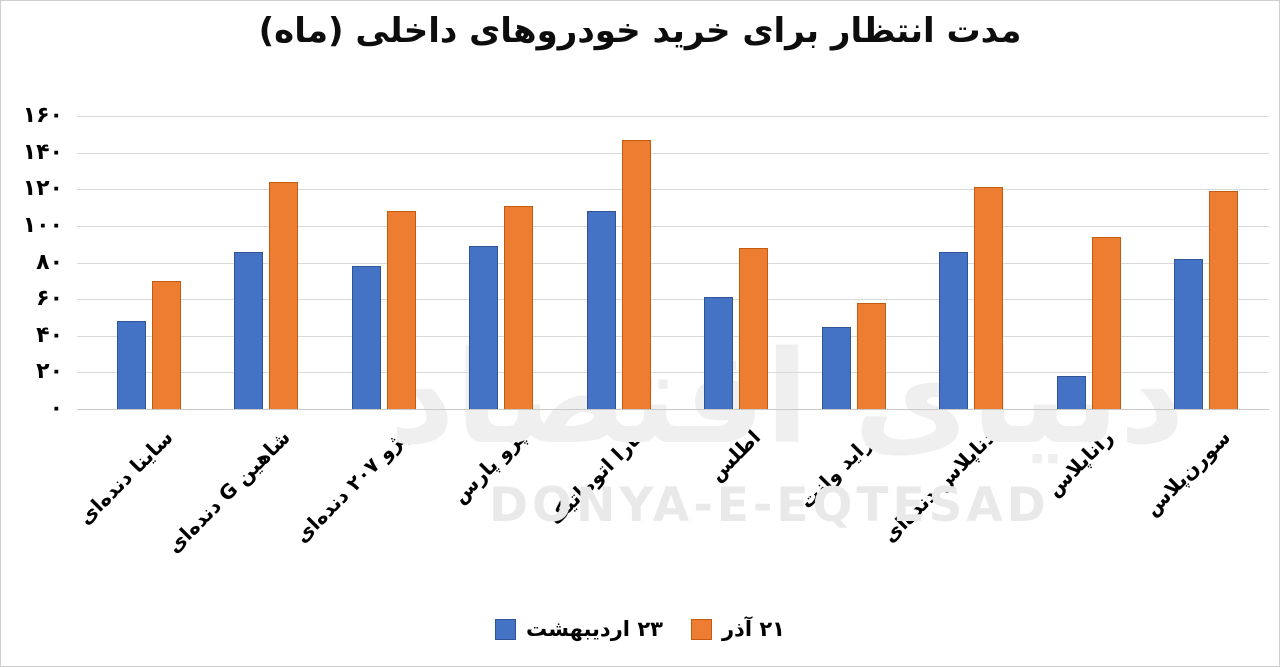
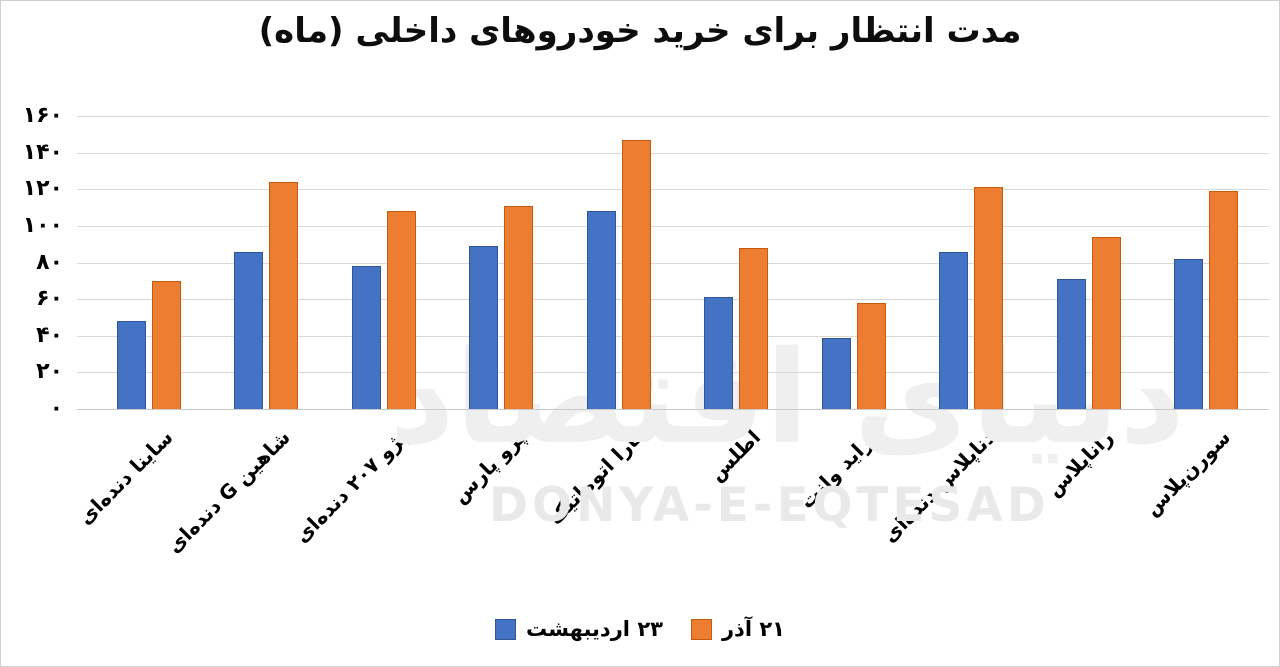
۲۳ اردیبهشت/پراید وانت: 45 -> 39
۲۳ اردیبهشت/راناپلاس: 18 -> 71
